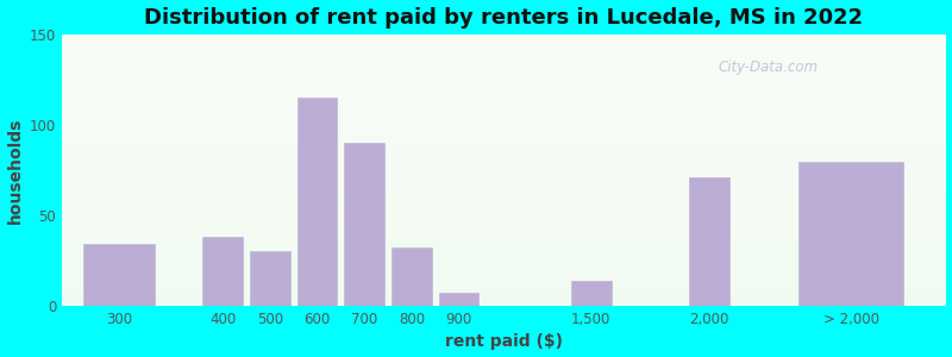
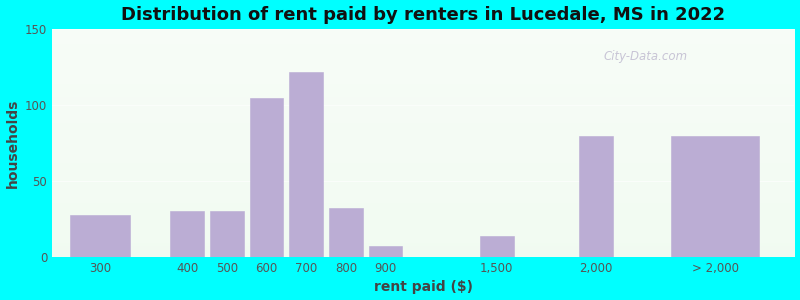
300: 34 -> 28
400: 38 -> 30
600: 115 -> 105
700: 90 -> 122
2,000: 71 -> 80
